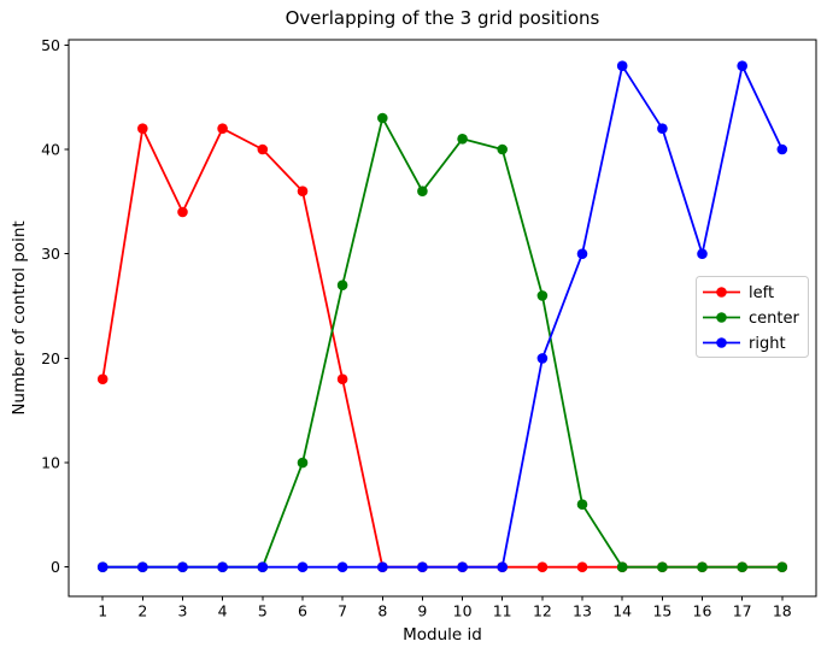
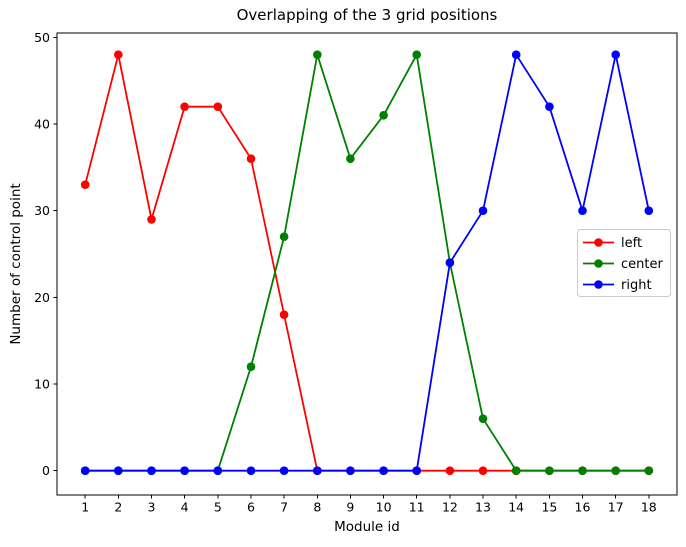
left/1: 18 -> 33
left/2: 42 -> 48
left/3: 34 -> 29
left/5: 40 -> 42
center/6: 10 -> 12
center/8: 43 -> 48
center/11: 40 -> 48
center/12: 26 -> 24
right/12: 20 -> 24
right/18: 40 -> 30
